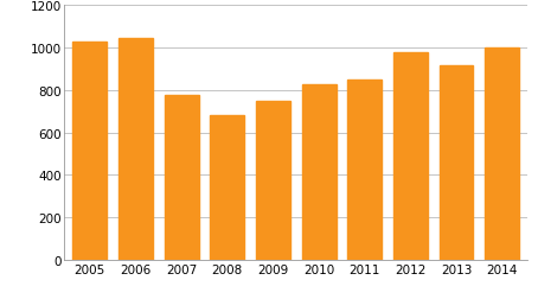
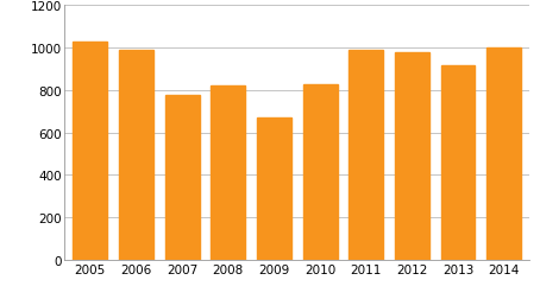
2006: 1050 -> 990
2008: 680 -> 820
2009: 750 -> 670
2011: 850 -> 990
